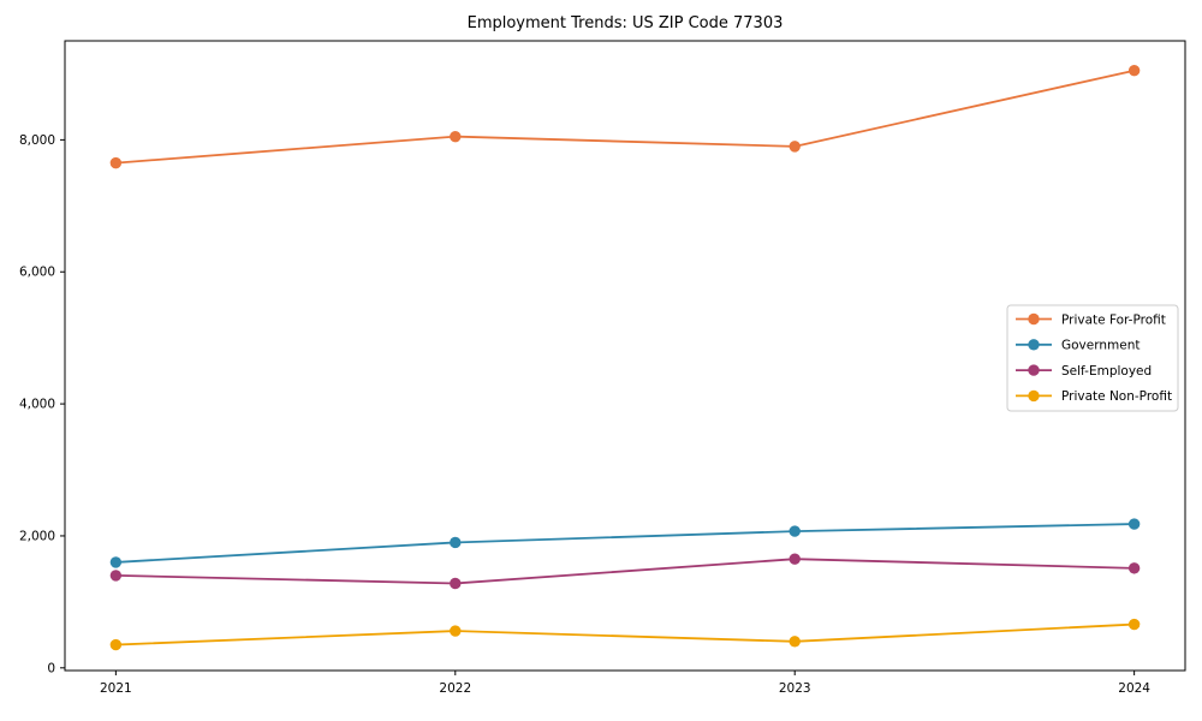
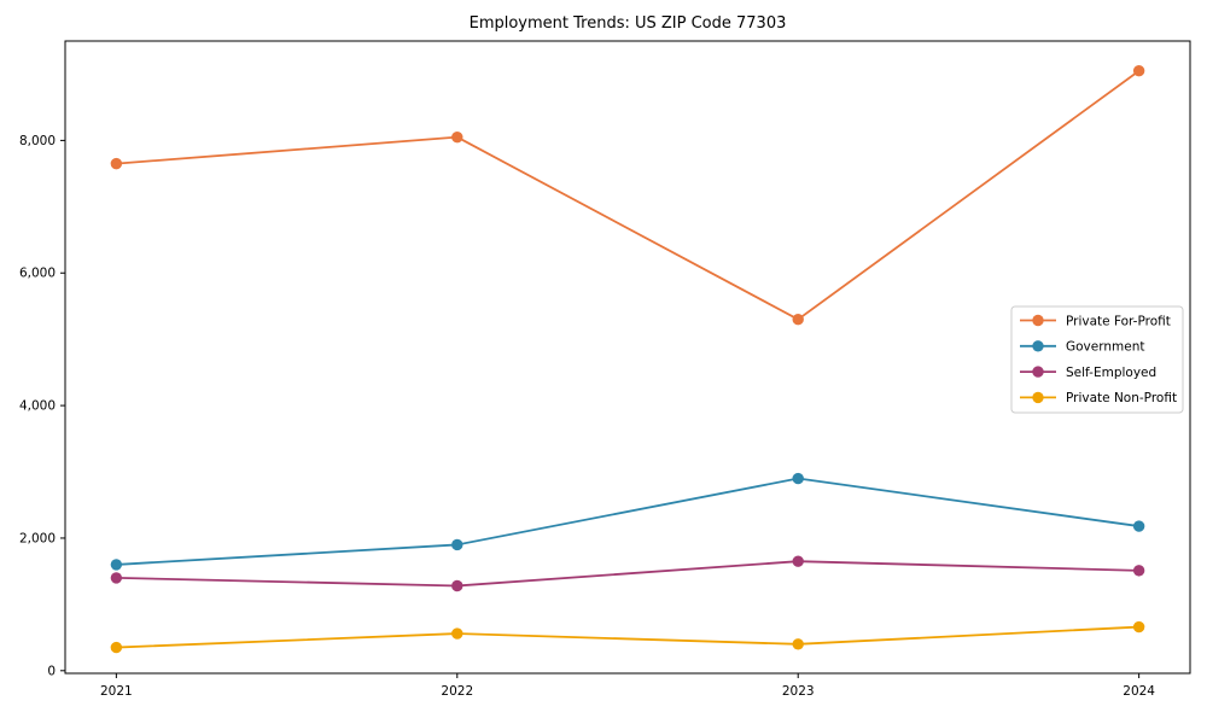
Private For-Profit/2023: 7900 -> 5300
Government/2023: 2100 -> 2900
